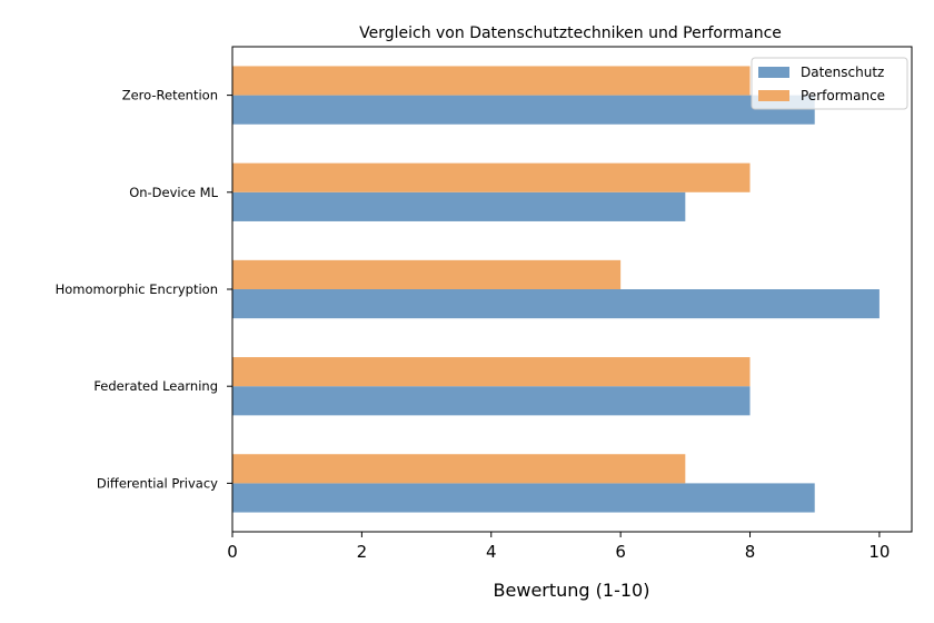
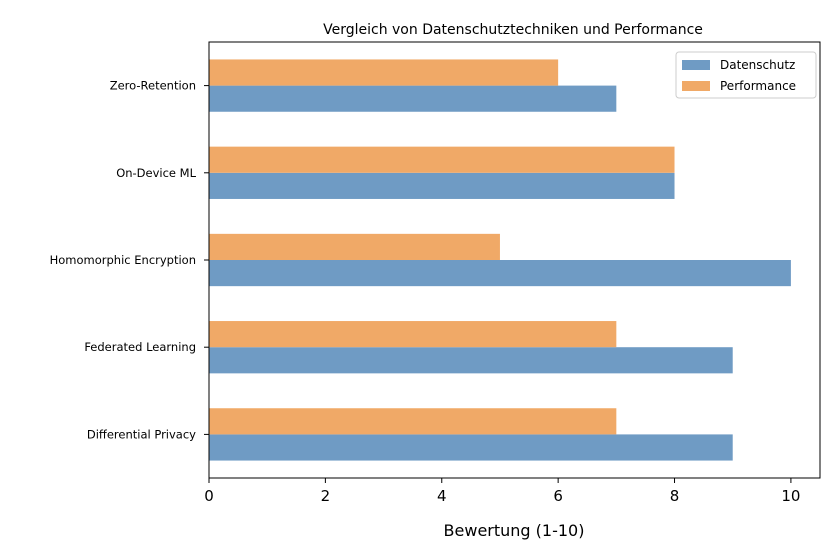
Datenschutz/Federated Learning: 8 -> 9
Performance/Federated Learning: 8 -> 7
Performance/Homomorphic Encryption: 6 -> 5
Datenschutz/On-Device ML: 7 -> 8
Datenschutz/Zero-Retention: 9 -> 7
Performance/Zero-Retention: 8 -> 6
